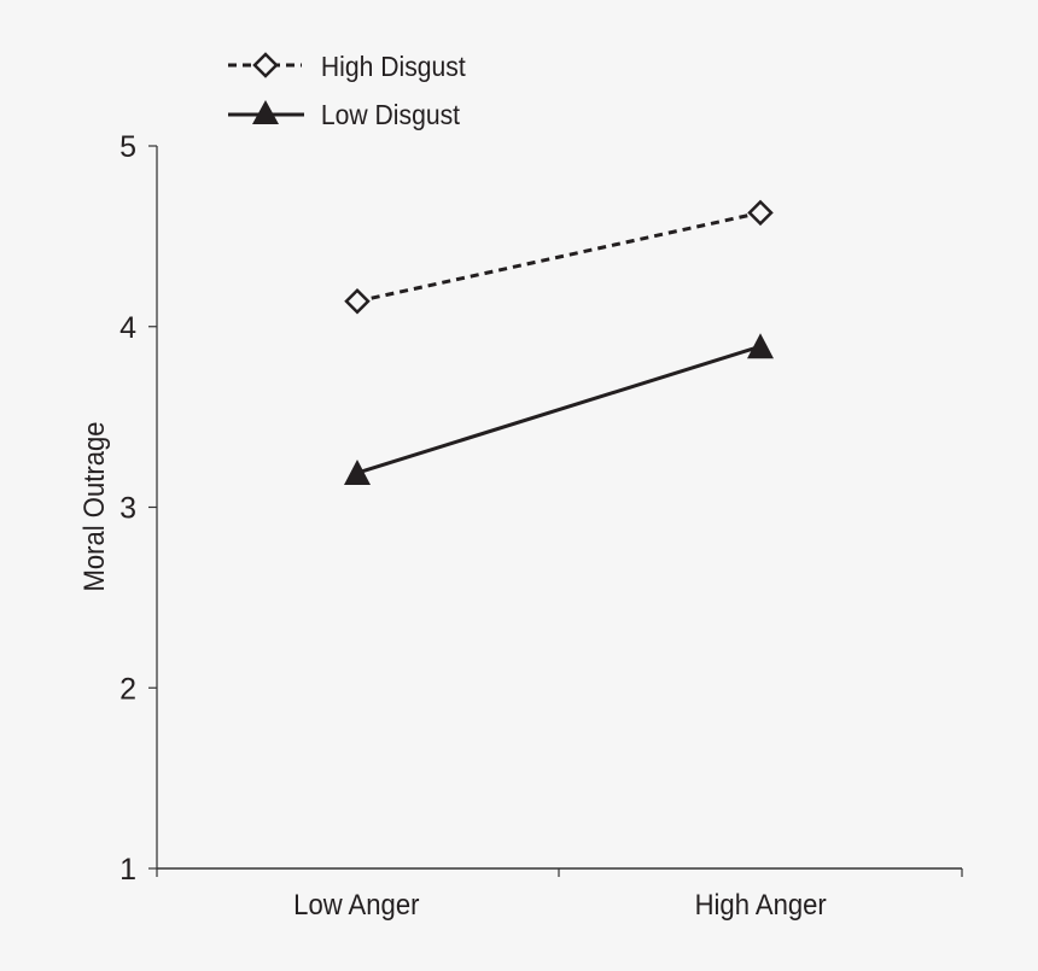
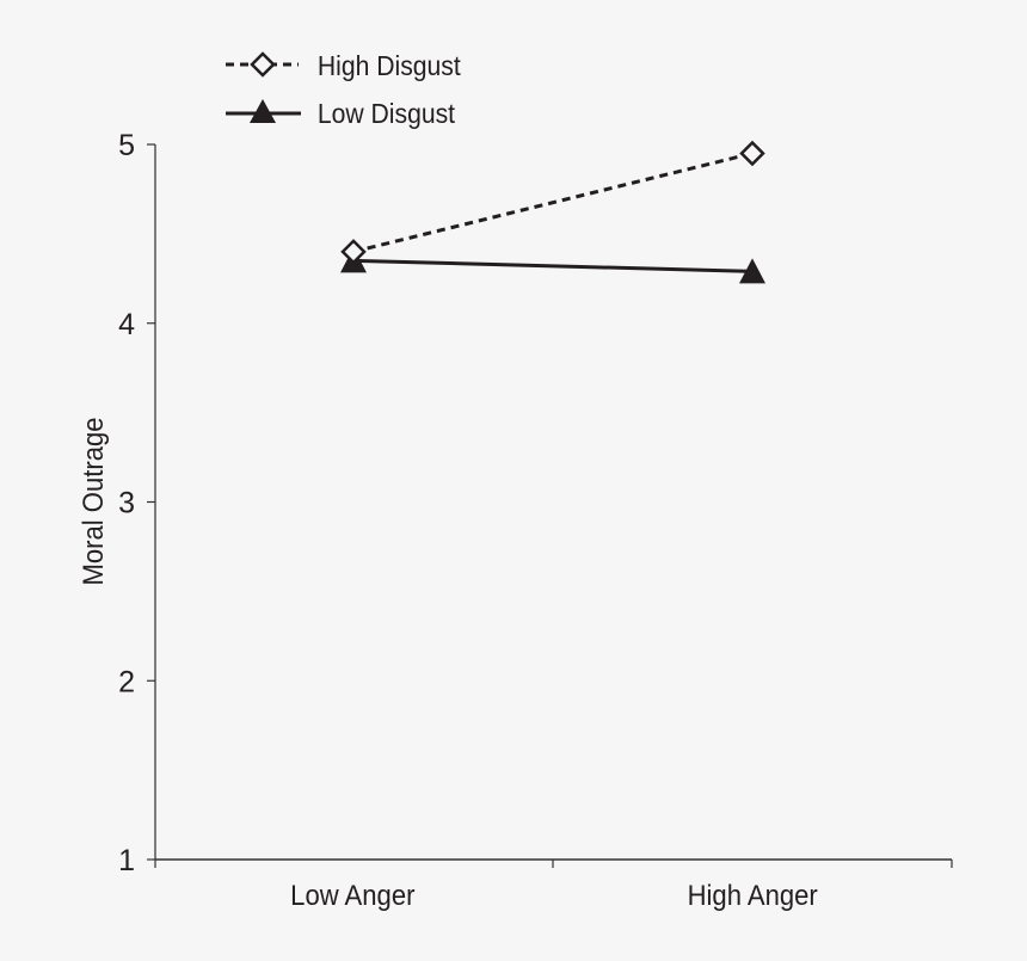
High Disgust/Low Anger: 4.14 -> 4.40
Low Disgust/Low Anger: 3.19 -> 4.35
High Disgust/High Anger: 4.63 -> 4.95
Low Disgust/High Anger: 3.89 -> 4.29
